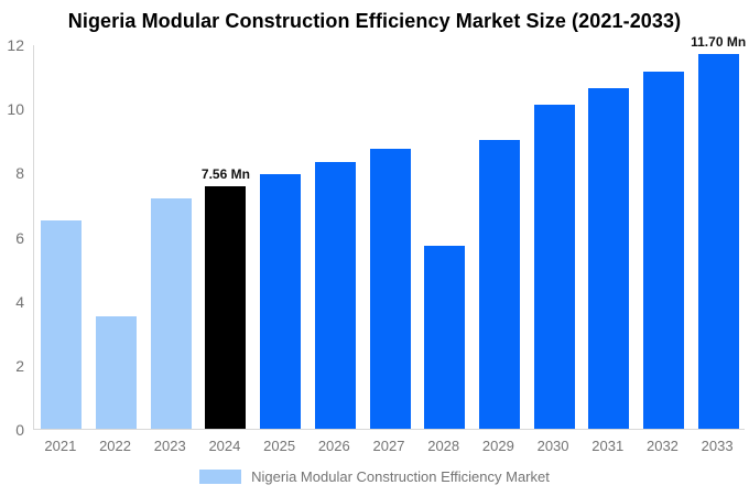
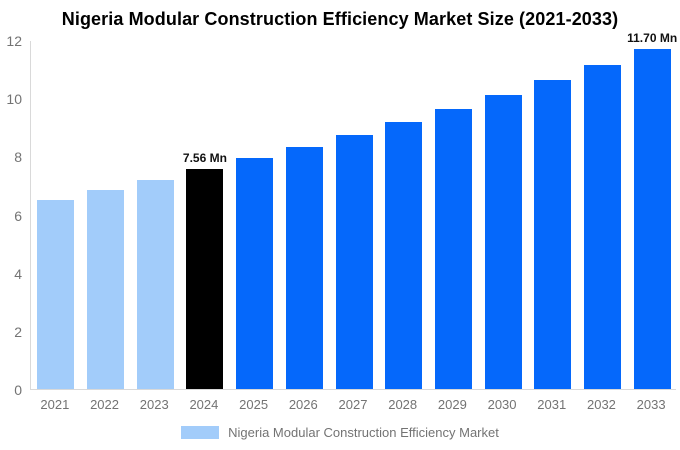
2022: 3.5 -> 6.8
2028: 5.7 -> 9.2
2029: 9.0 -> 9.6
